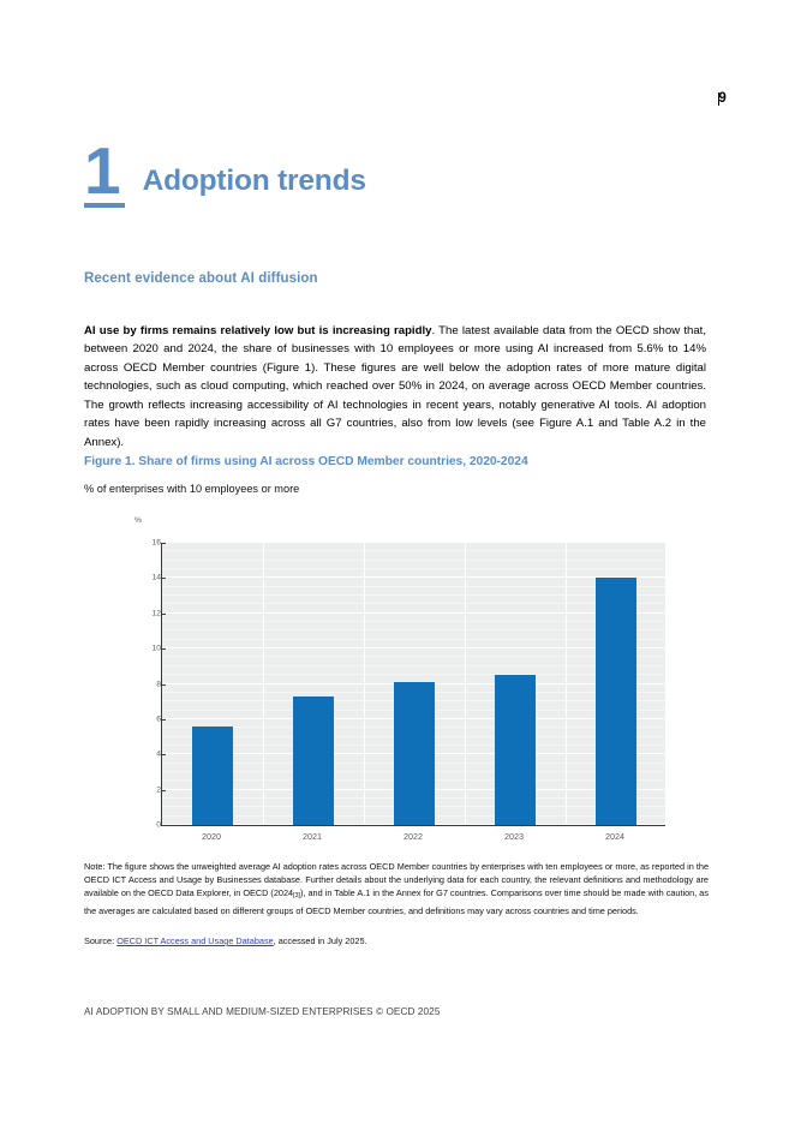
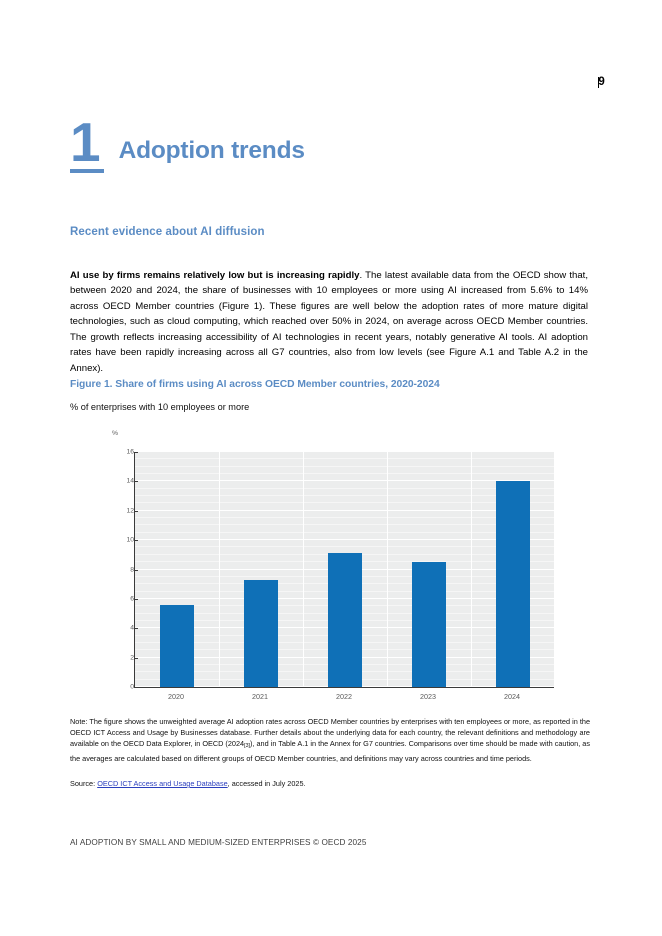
2022: 8.1 -> 9.1
